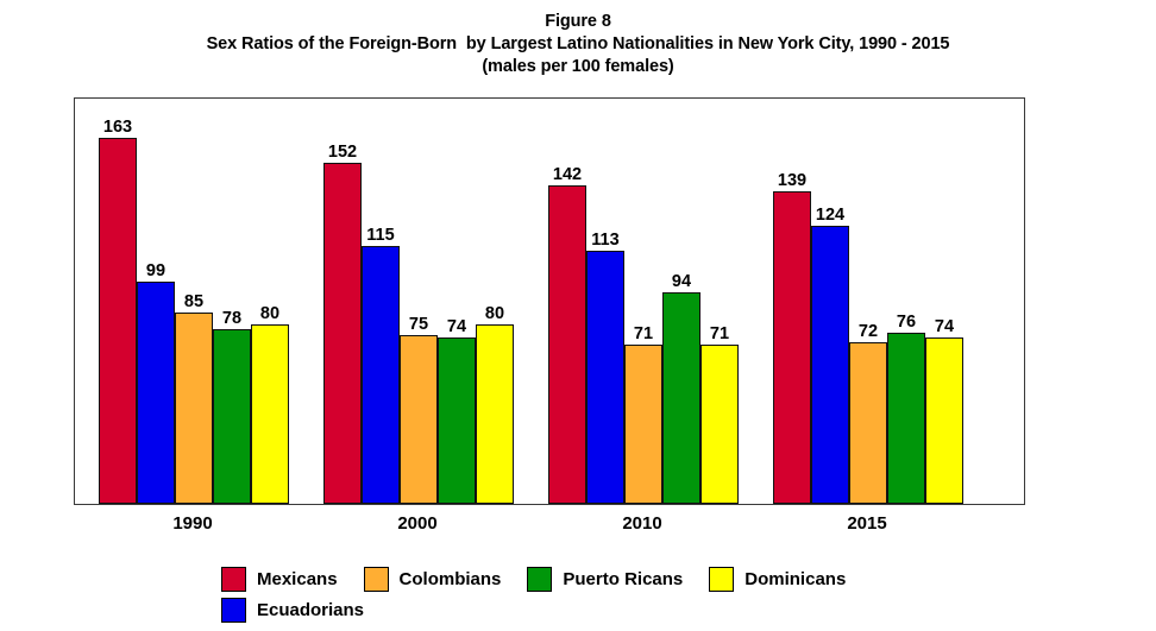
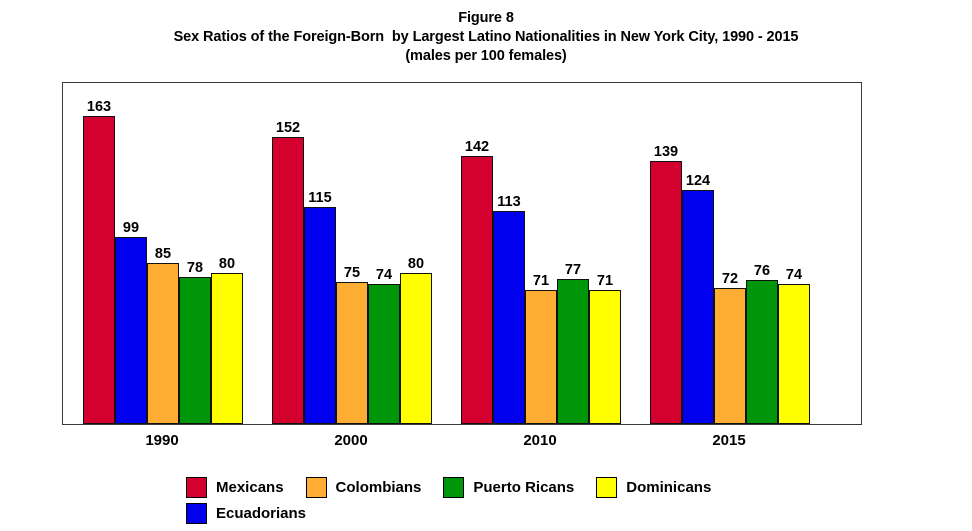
Puerto Ricans/2010: 94 -> 77
